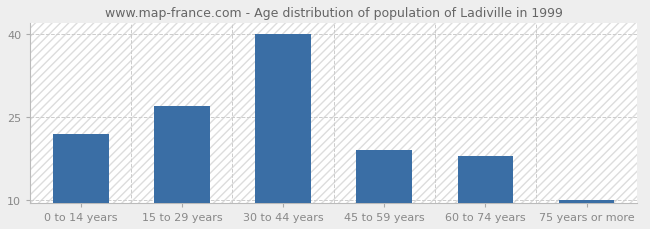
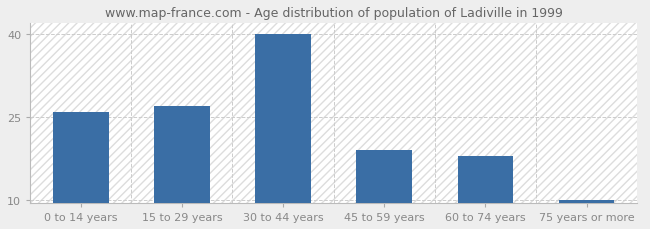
0 to 14 years: 22 -> 26
